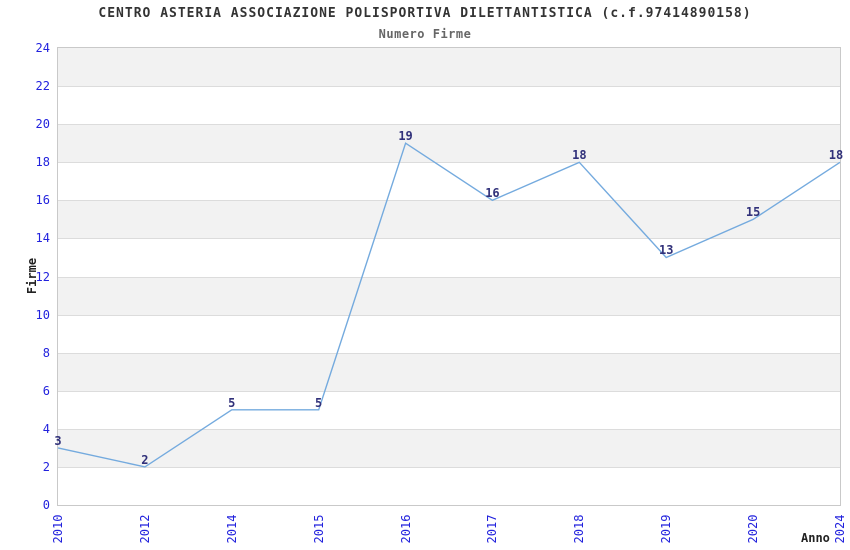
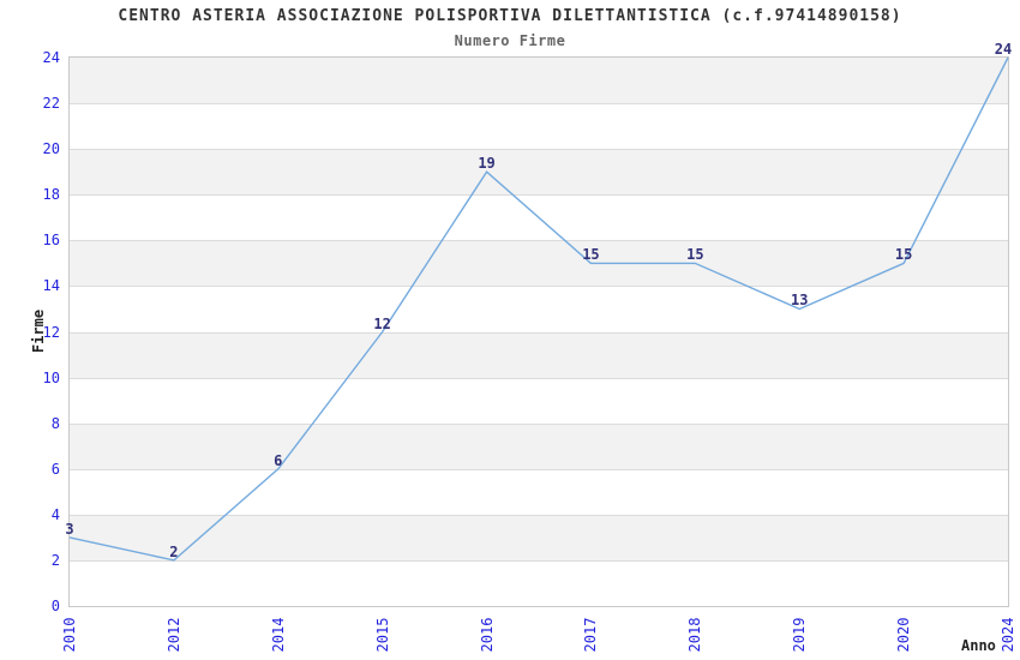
2014: 5 -> 6
2015: 5 -> 12
2017: 16 -> 15
2018: 18 -> 15
2024: 18 -> 24
